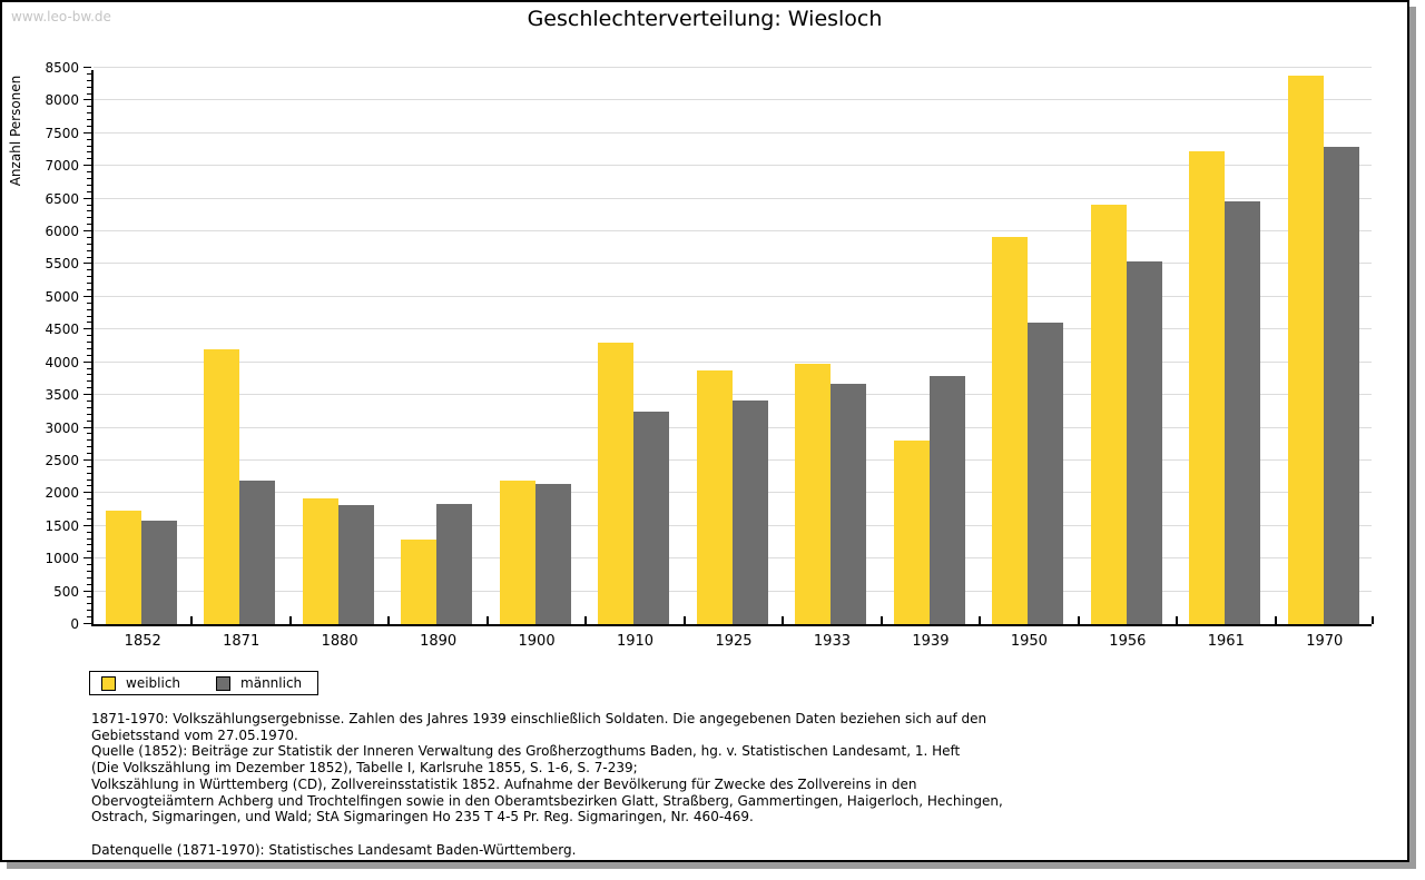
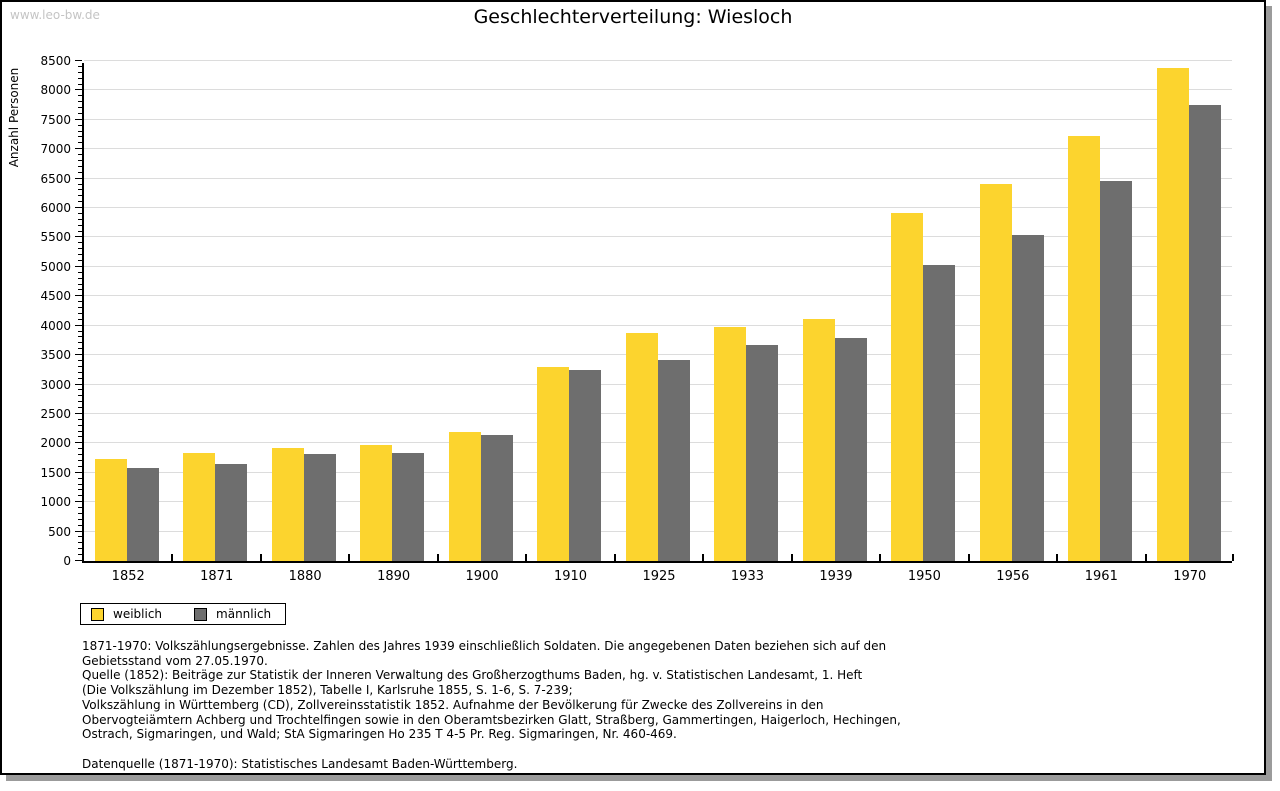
weiblich/1871: 4200 -> 1800
männlich/1871: 2200 -> 1700
weiblich/1890: 1300 -> 2000
weiblich/1910: 4300 -> 3300
weiblich/1939: 2800 -> 4100
männlich/1950: 4600 -> 5000
männlich/1970: 7300 -> 7700
